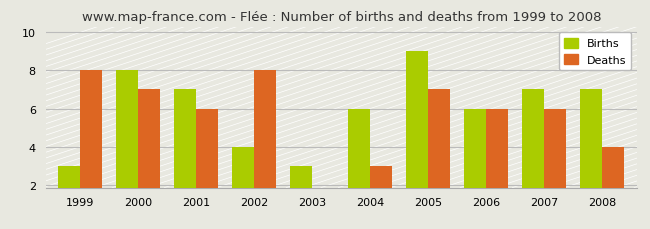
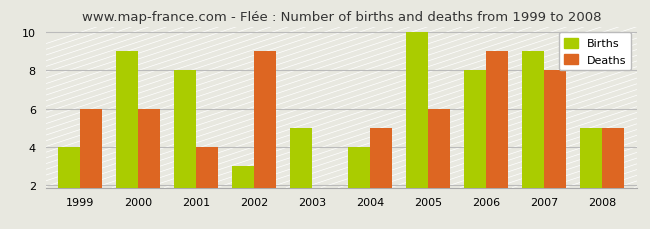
Births/1999: 3 -> 4
Deaths/1999: 8 -> 6
Births/2000: 8 -> 9
Deaths/2000: 7 -> 6
Births/2001: 7 -> 8
Deaths/2001: 6 -> 4
Births/2002: 4 -> 3
Deaths/2002: 8 -> 9
Births/2003: 3 -> 5
Births/2004: 6 -> 4
Deaths/2004: 3 -> 5
Births/2005: 9 -> 10
Deaths/2005: 7 -> 6
Births/2006: 6 -> 8
Deaths/2006: 6 -> 9
Births/2007: 7 -> 9
Deaths/2007: 6 -> 8
Births/2008: 7 -> 5
Deaths/2008: 4 -> 5
